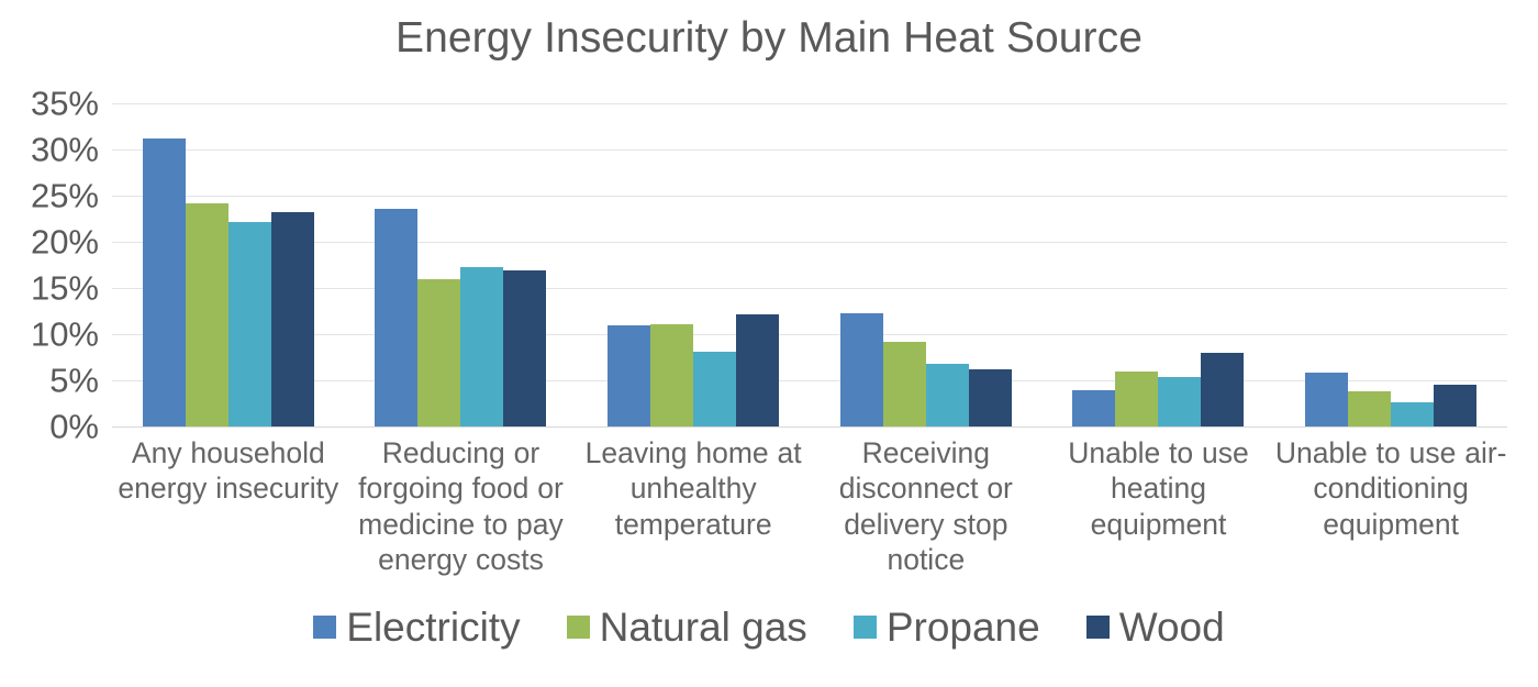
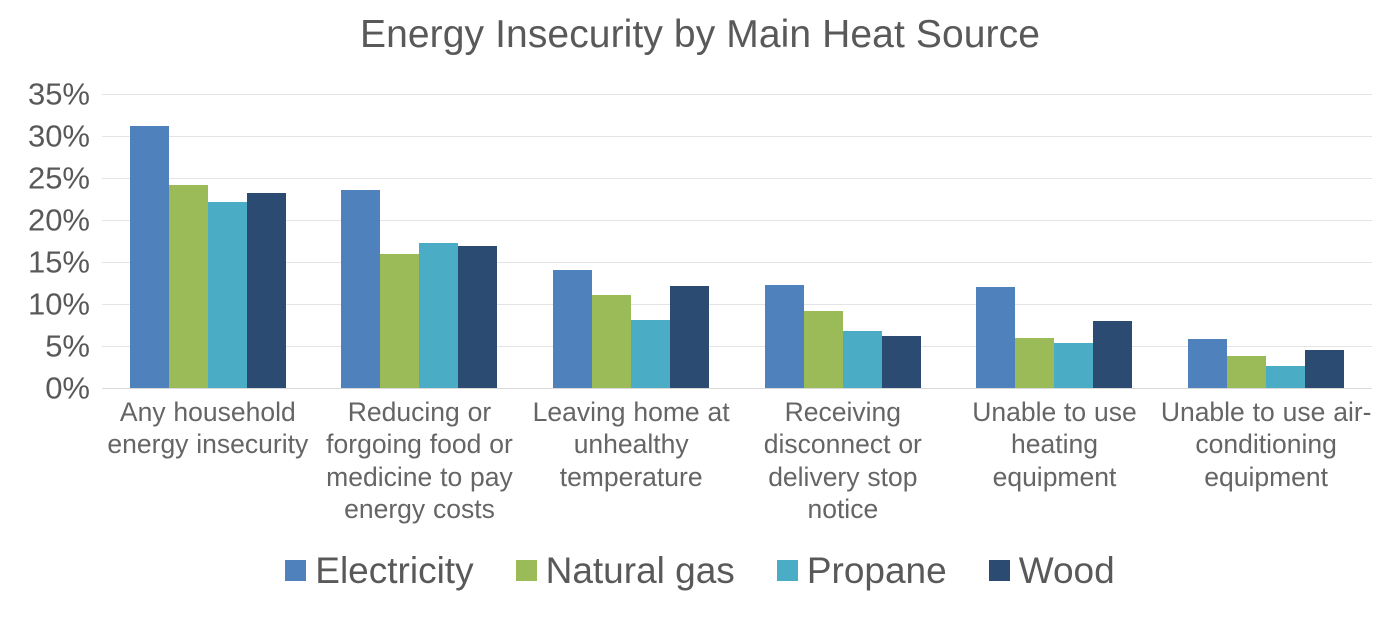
Electricity/Leaving home at unhealthy temperature: 11% -> 14%
Electricity/Unable to use heating equipment: 4% -> 12%
